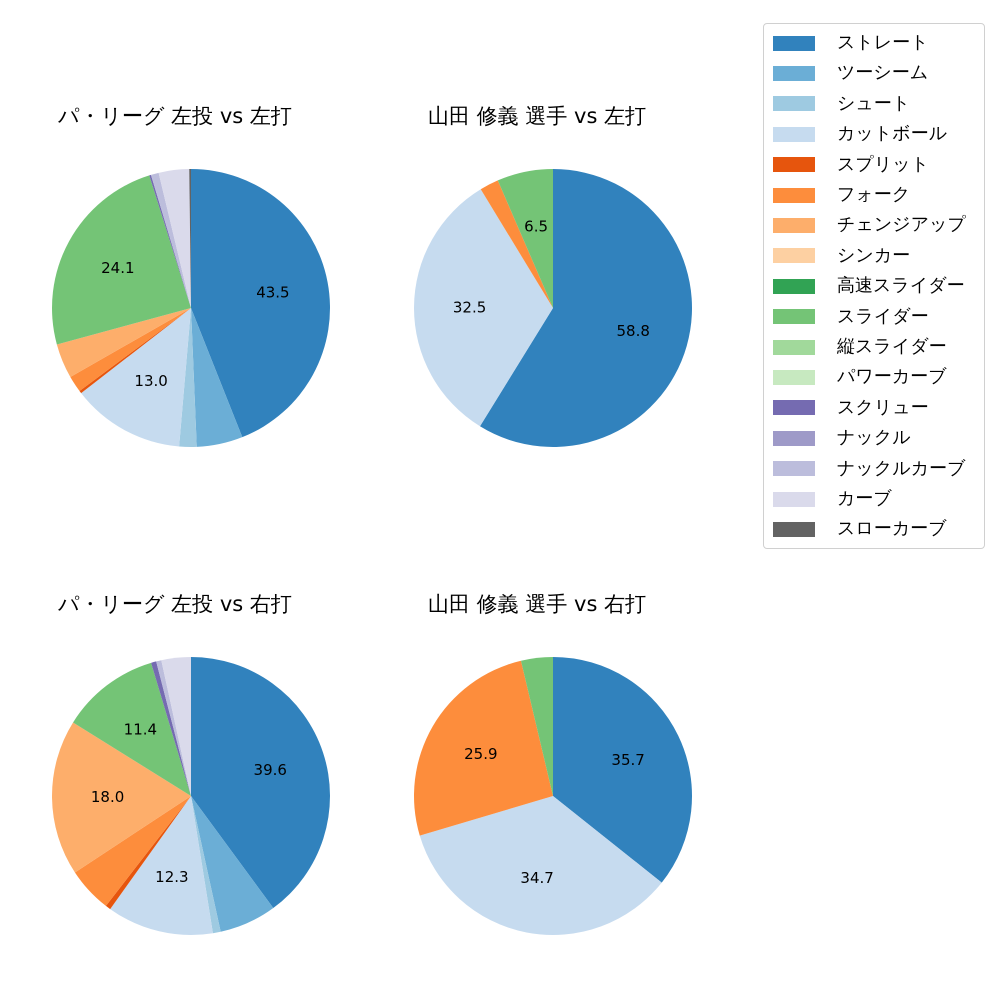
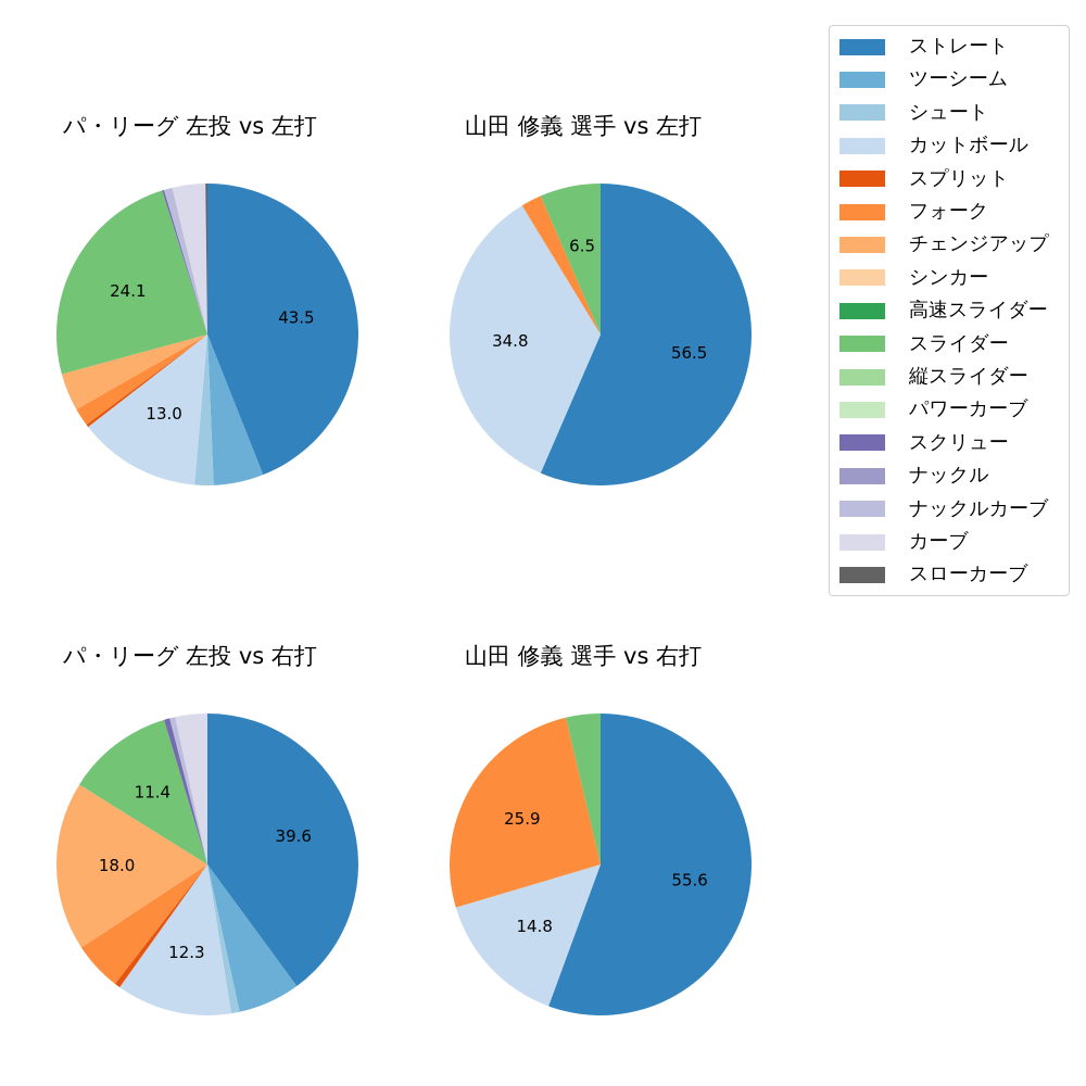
山田 修義 選手 vs 左打/ストレート: 58.8 -> 56.5
山田 修義 選手 vs 左打/カットボール: 32.5 -> 34.8
山田 修義 選手 vs 右打/ストレート: 35.7 -> 55.6
山田 修義 選手 vs 右打/カットボール: 34.7 -> 14.8
